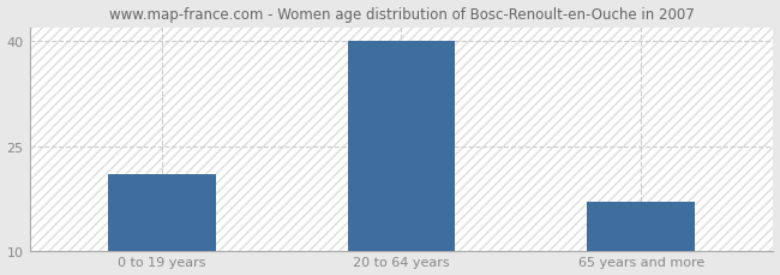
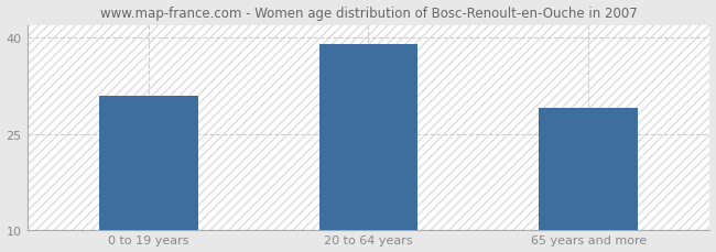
0 to 19 years: 21 -> 31
20 to 64 years: 40 -> 39
65 years and more: 17 -> 29
